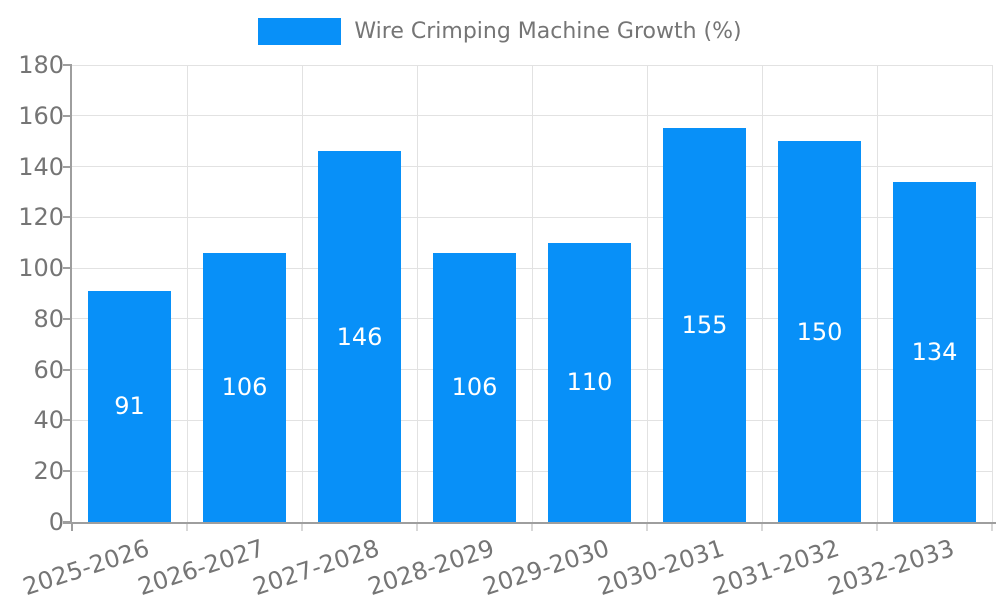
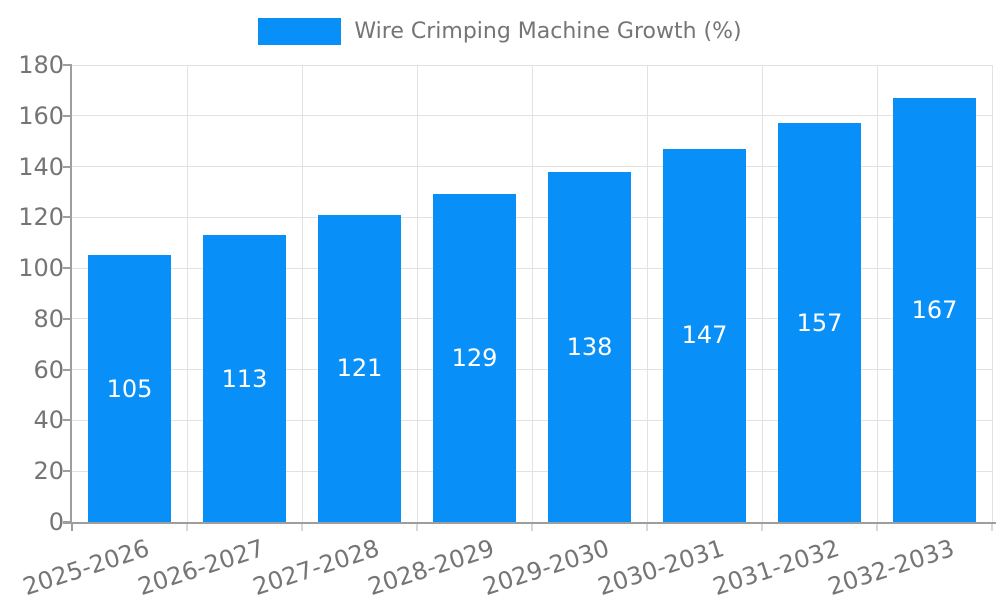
2025-2026: 91 -> 105
2026-2027: 106 -> 113
2027-2028: 146 -> 121
2028-2029: 106 -> 129
2029-2030: 110 -> 138
2030-2031: 155 -> 147
2031-2032: 150 -> 157
2032-2033: 134 -> 167
